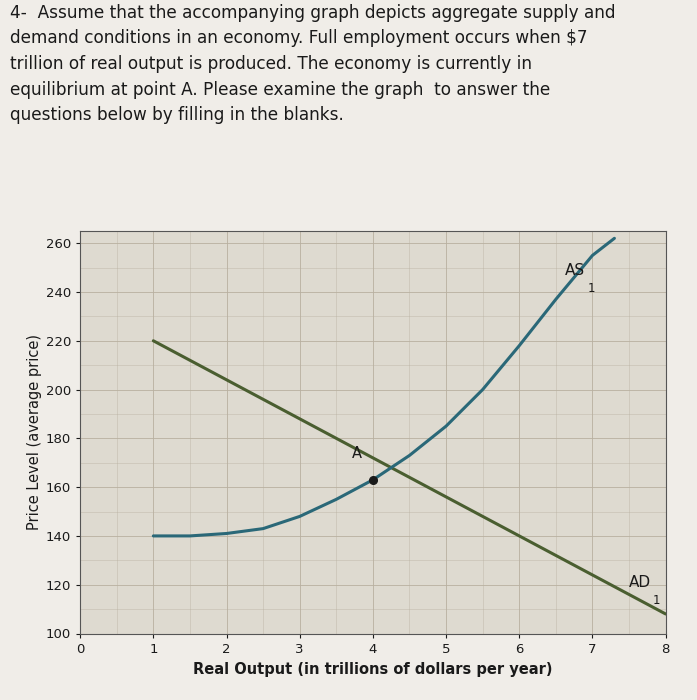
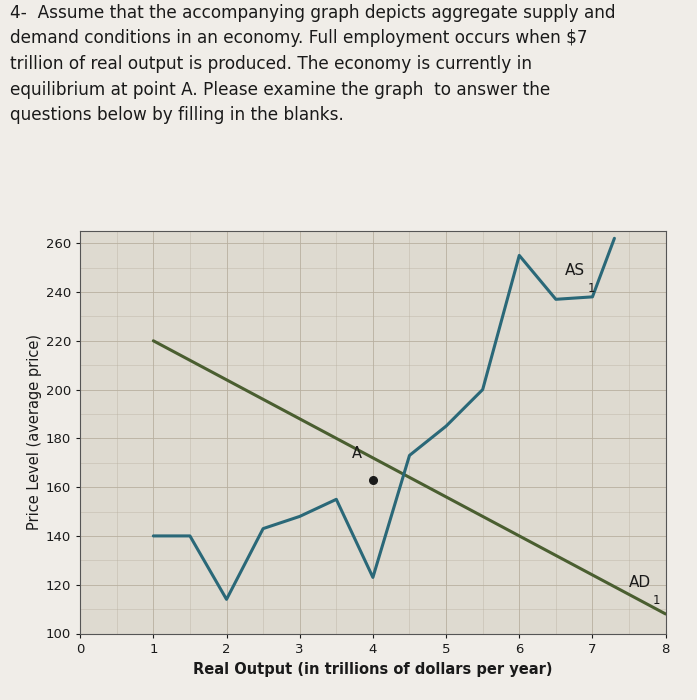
2: 141 -> 114
4: 163 -> 123
6: 218 -> 255
7: 255 -> 238
